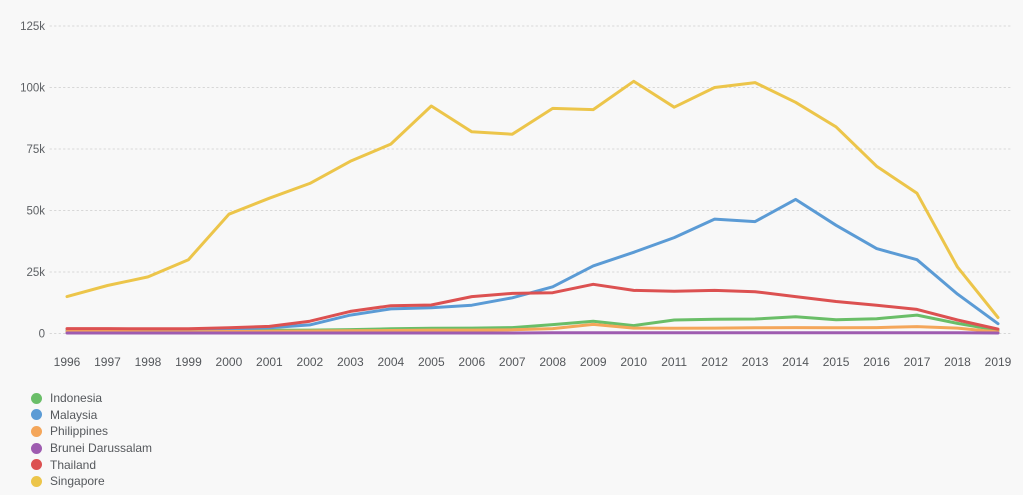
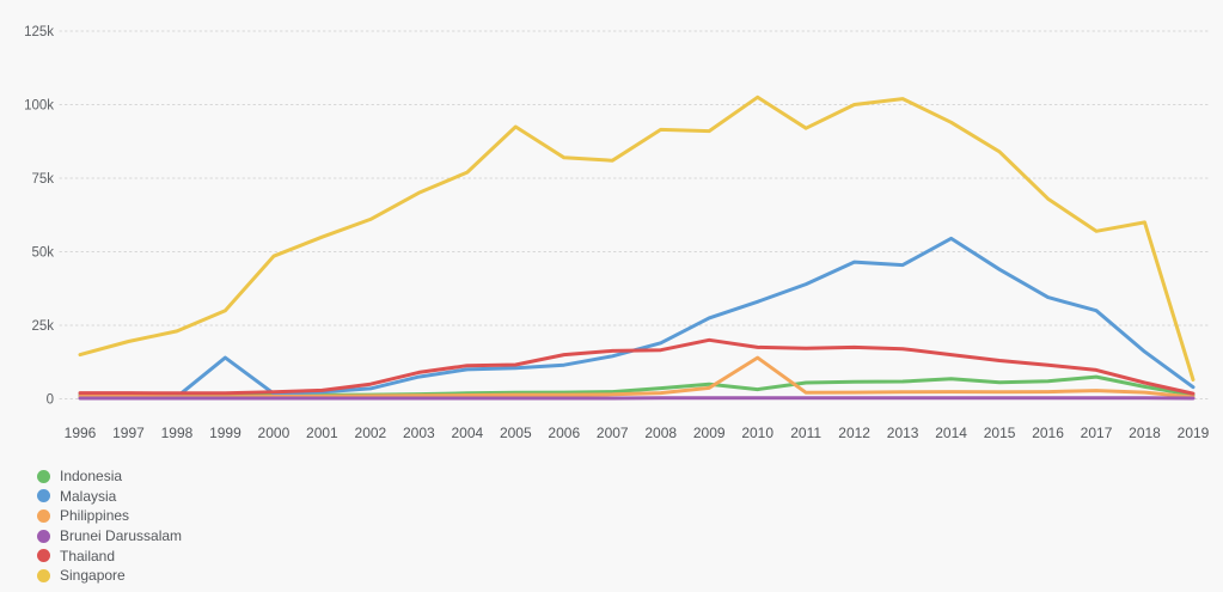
Malaysia/1999: 1k -> 14k
Philippines/2010: 2k -> 14k
Singapore/2018: 27k -> 60k
